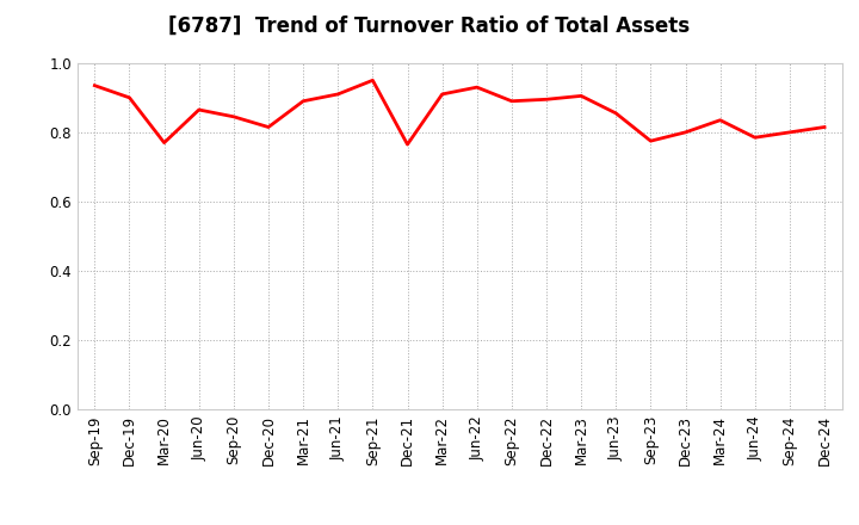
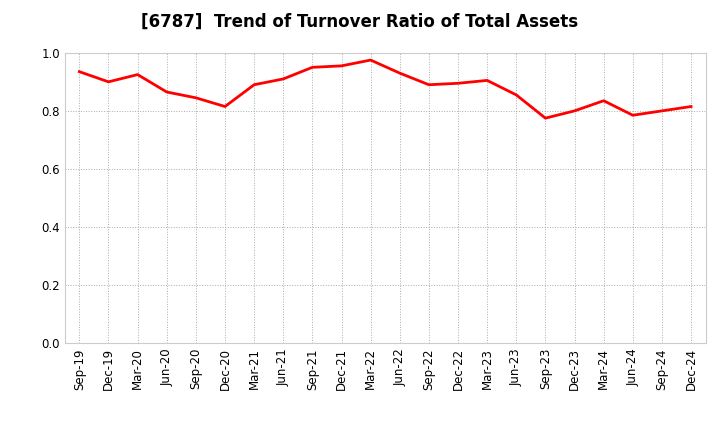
Mar-20: 0.770 -> 0.925
Dec-21: 0.765 -> 0.955
Mar-22: 0.910 -> 0.975
